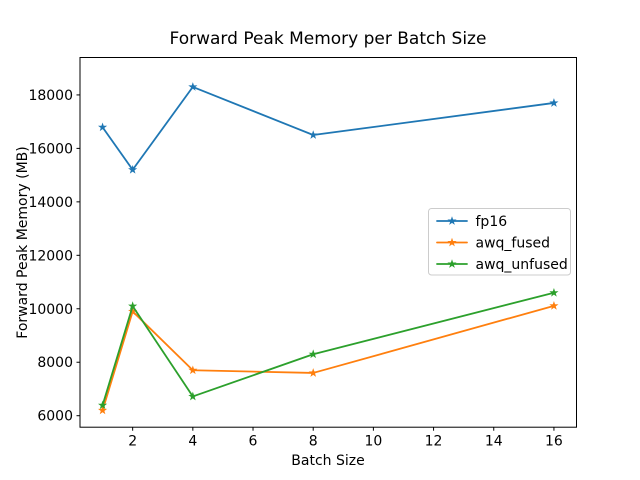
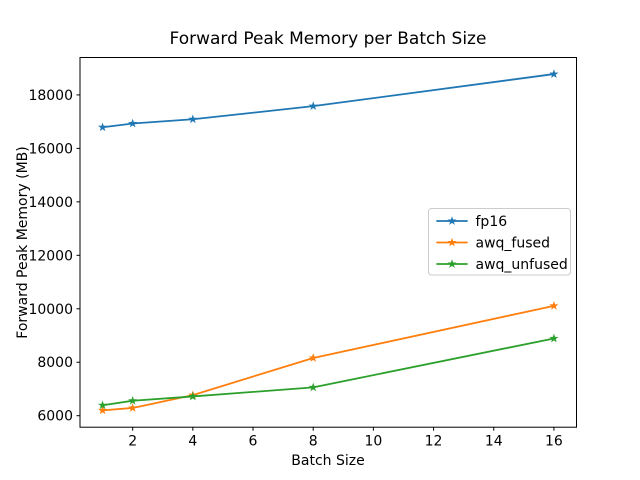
fp16/2: 15200 -> 16900
awq_fused/2: 9900 -> 6300
awq_unfused/2: 10100 -> 6600
fp16/4: 18300 -> 17100
awq_fused/4: 7700 -> 6800
fp16/8: 16500 -> 17600
awq_fused/8: 7600 -> 8200
awq_unfused/8: 8300 -> 7100
fp16/16: 17700 -> 18800
awq_unfused/16: 10600 -> 8900
